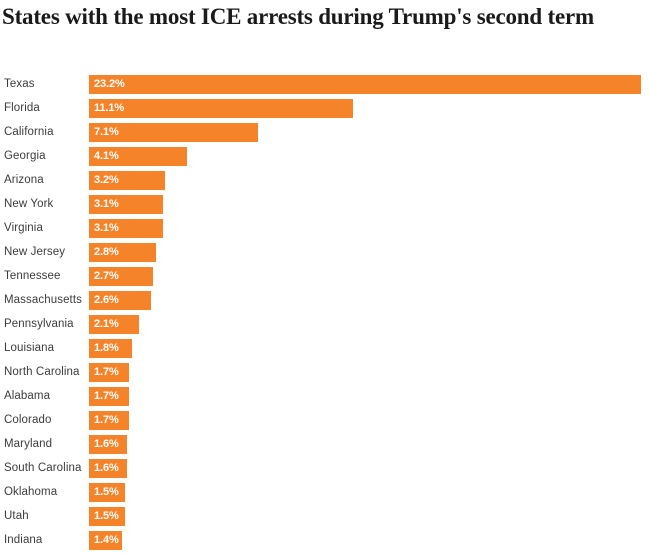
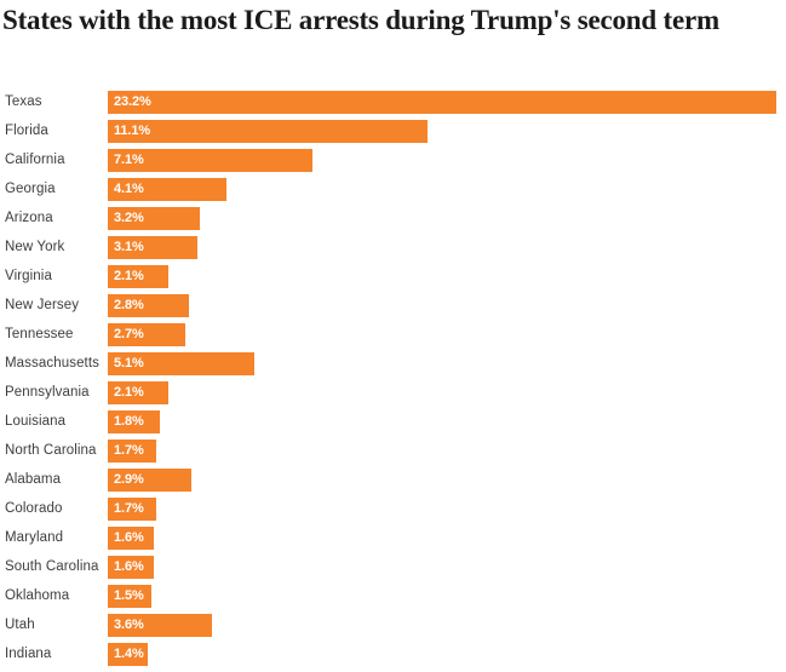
Virginia: 3.1% -> 2.1%
Massachusetts: 2.6% -> 5.1%
Alabama: 1.7% -> 2.9%
Utah: 1.5% -> 3.6%
